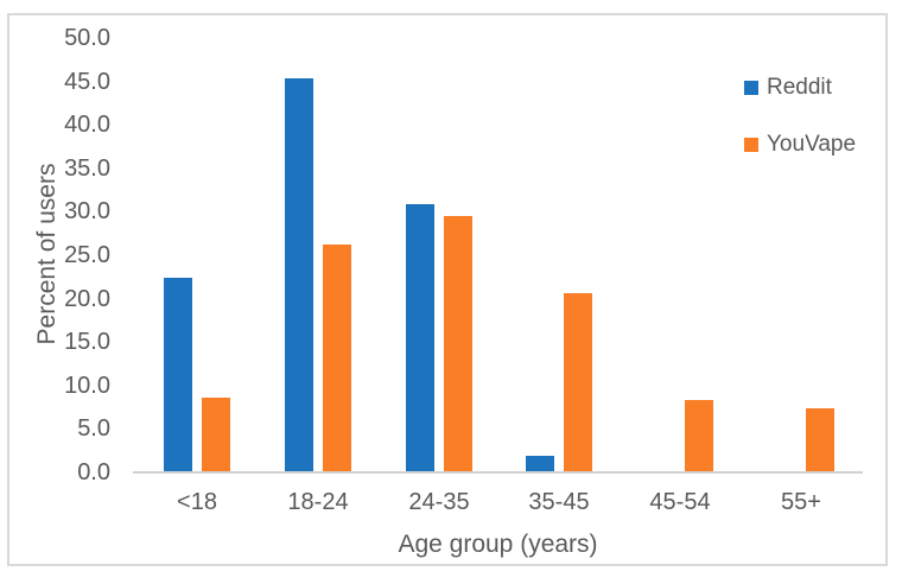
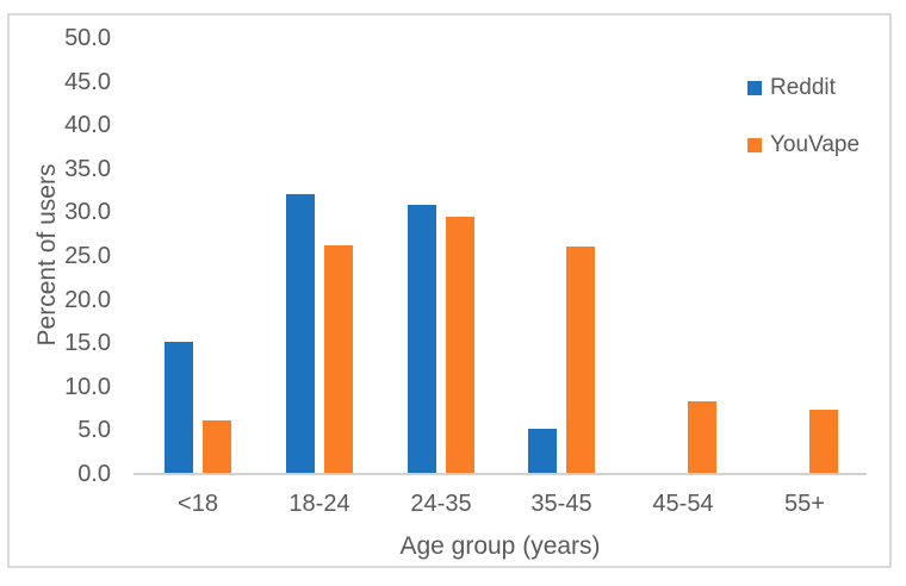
Reddit/<18: 22 -> 15
YouVape/<18: 8 -> 6
Reddit/18-24: 45 -> 32
Reddit/35-45: 2 -> 5
YouVape/35-45: 20 -> 26
